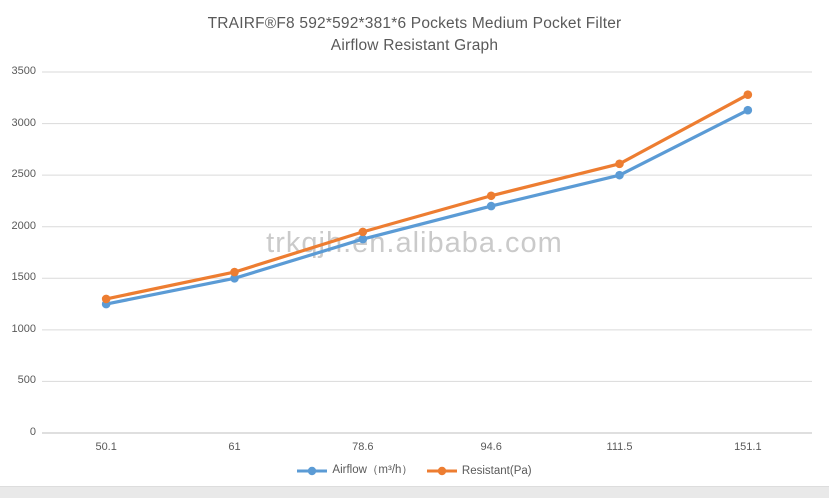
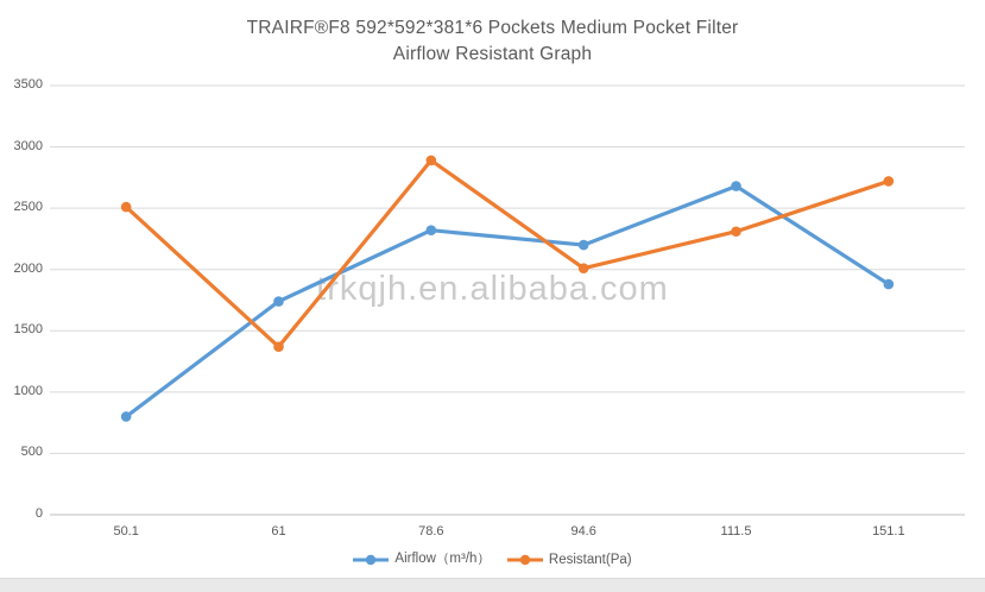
Airflow（m³/h）/50.1: 1250 -> 800
Resistant(Pa)/50.1: 1300 -> 2510
Airflow（m³/h）/61: 1500 -> 1740
Resistant(Pa)/61: 1560 -> 1370
Airflow（m³/h）/78.6: 1880 -> 2320
Resistant(Pa)/78.6: 1950 -> 2890
Resistant(Pa)/94.6: 2300 -> 2010
Airflow（m³/h）/111.5: 2500 -> 2680
Resistant(Pa)/111.5: 2610 -> 2310
Airflow（m³/h）/151.1: 3130 -> 1880
Resistant(Pa)/151.1: 3280 -> 2720
